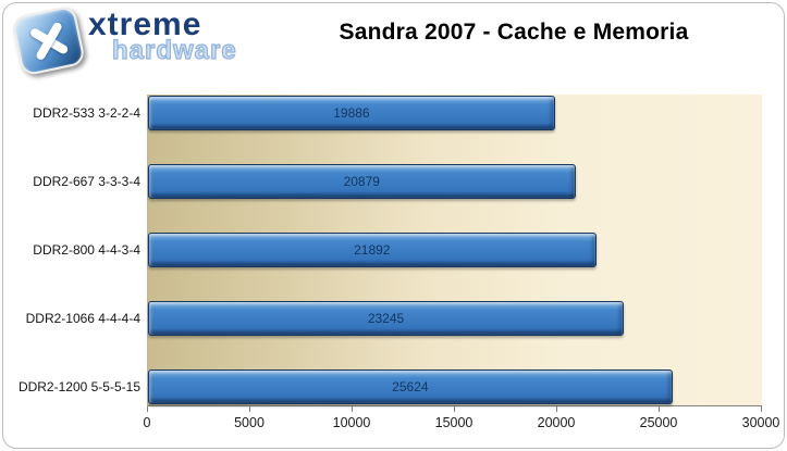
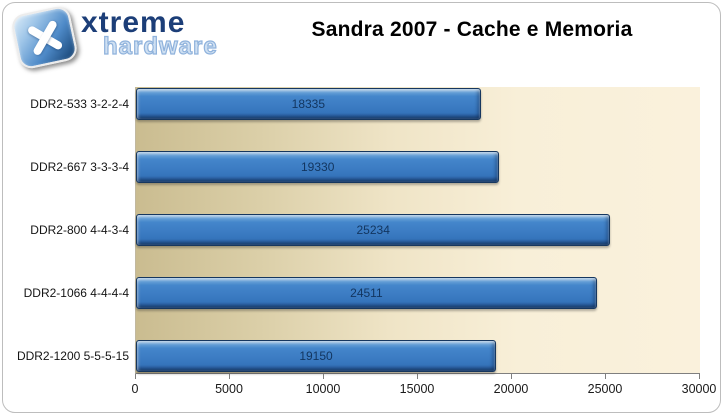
DDR2-533 3-2-2-4: 19886 -> 18335
DDR2-667 3-3-3-4: 20879 -> 19330
DDR2-800 4-4-3-4: 21892 -> 25234
DDR2-1066 4-4-4-4: 23245 -> 24511
DDR2-1200 5-5-5-15: 25624 -> 19150
